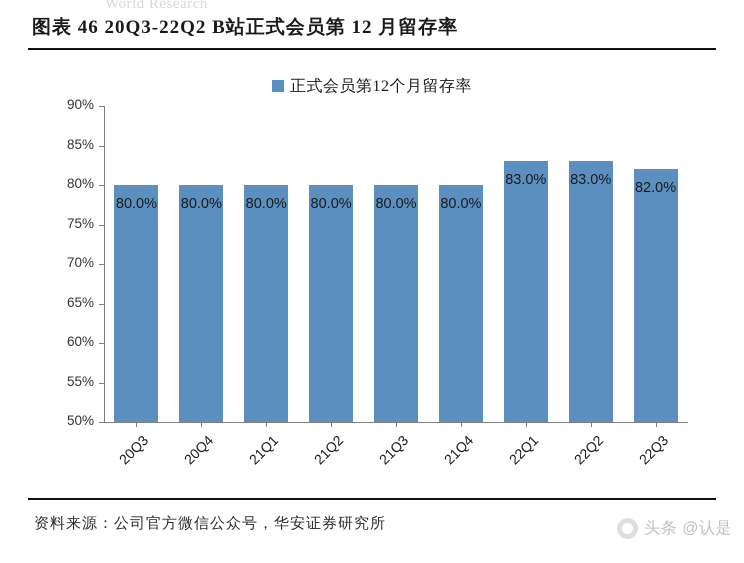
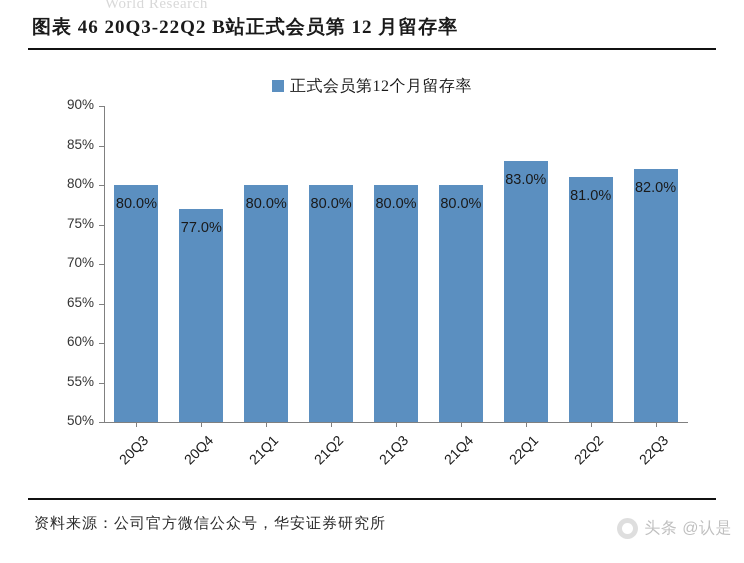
20Q4: 80.0% -> 77.0%
22Q2: 83.0% -> 81.0%
